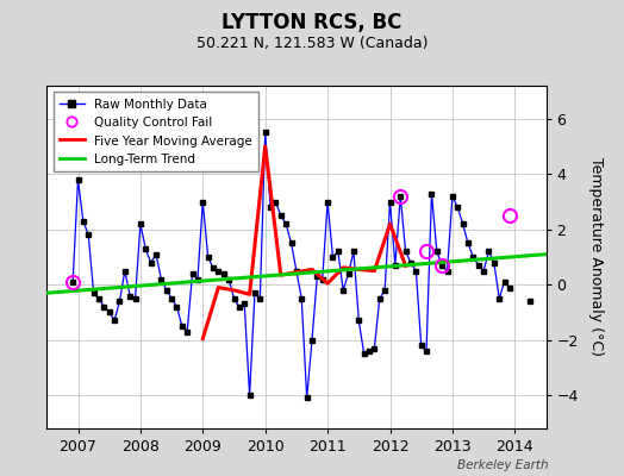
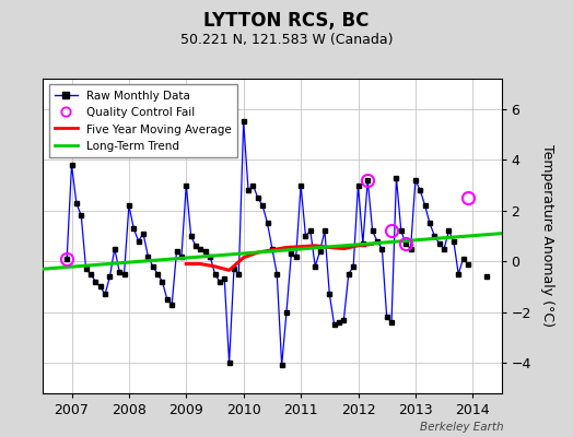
Five Year Moving Average/2009: -1.95 -> -0.10
Five Year Moving Average/2010: 5.00 -> 0.15
Five Year Moving Average/2011: 0.05 -> 0.58
Five Year Moving Average/2012: 2.20 -> 0.62
